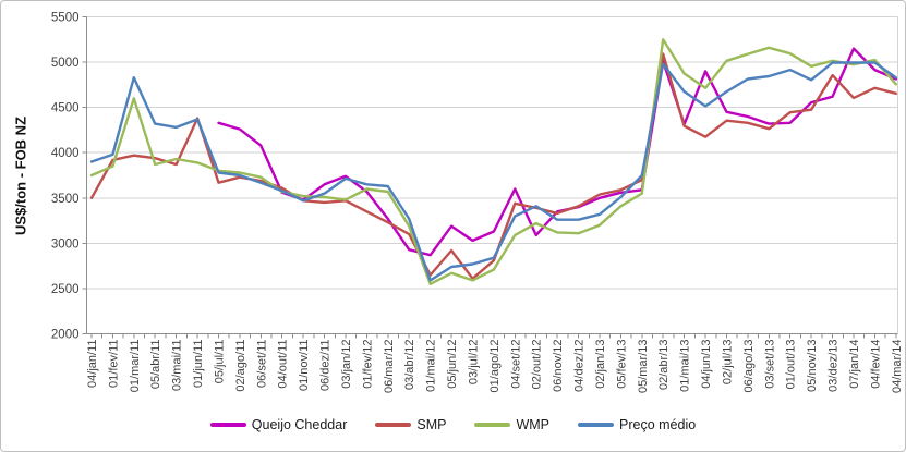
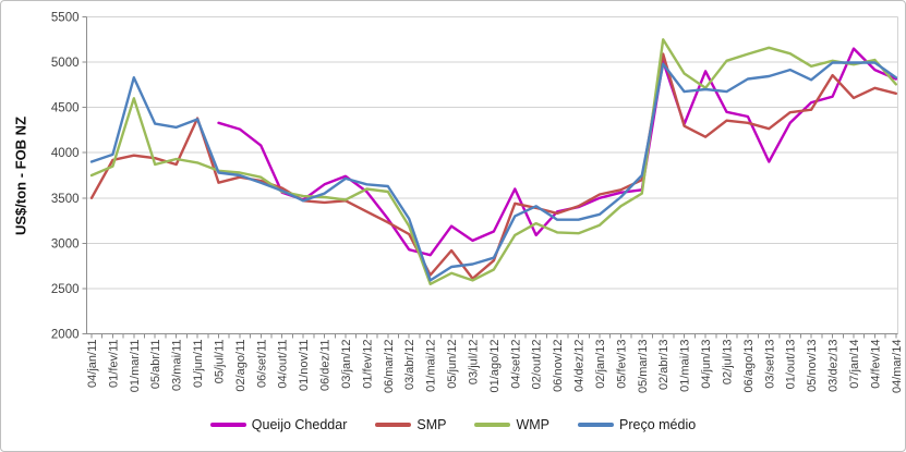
Preço médio/04/jun/13: 4500 -> 4700
Queijo Cheddar/03/set/13: 4300 -> 3900
